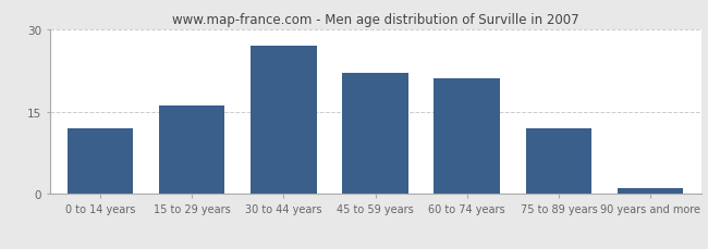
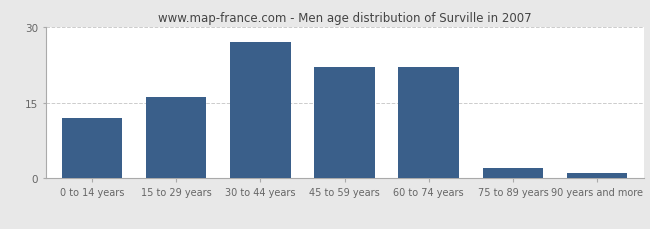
60 to 74 years: 21 -> 22
75 to 89 years: 12 -> 2
